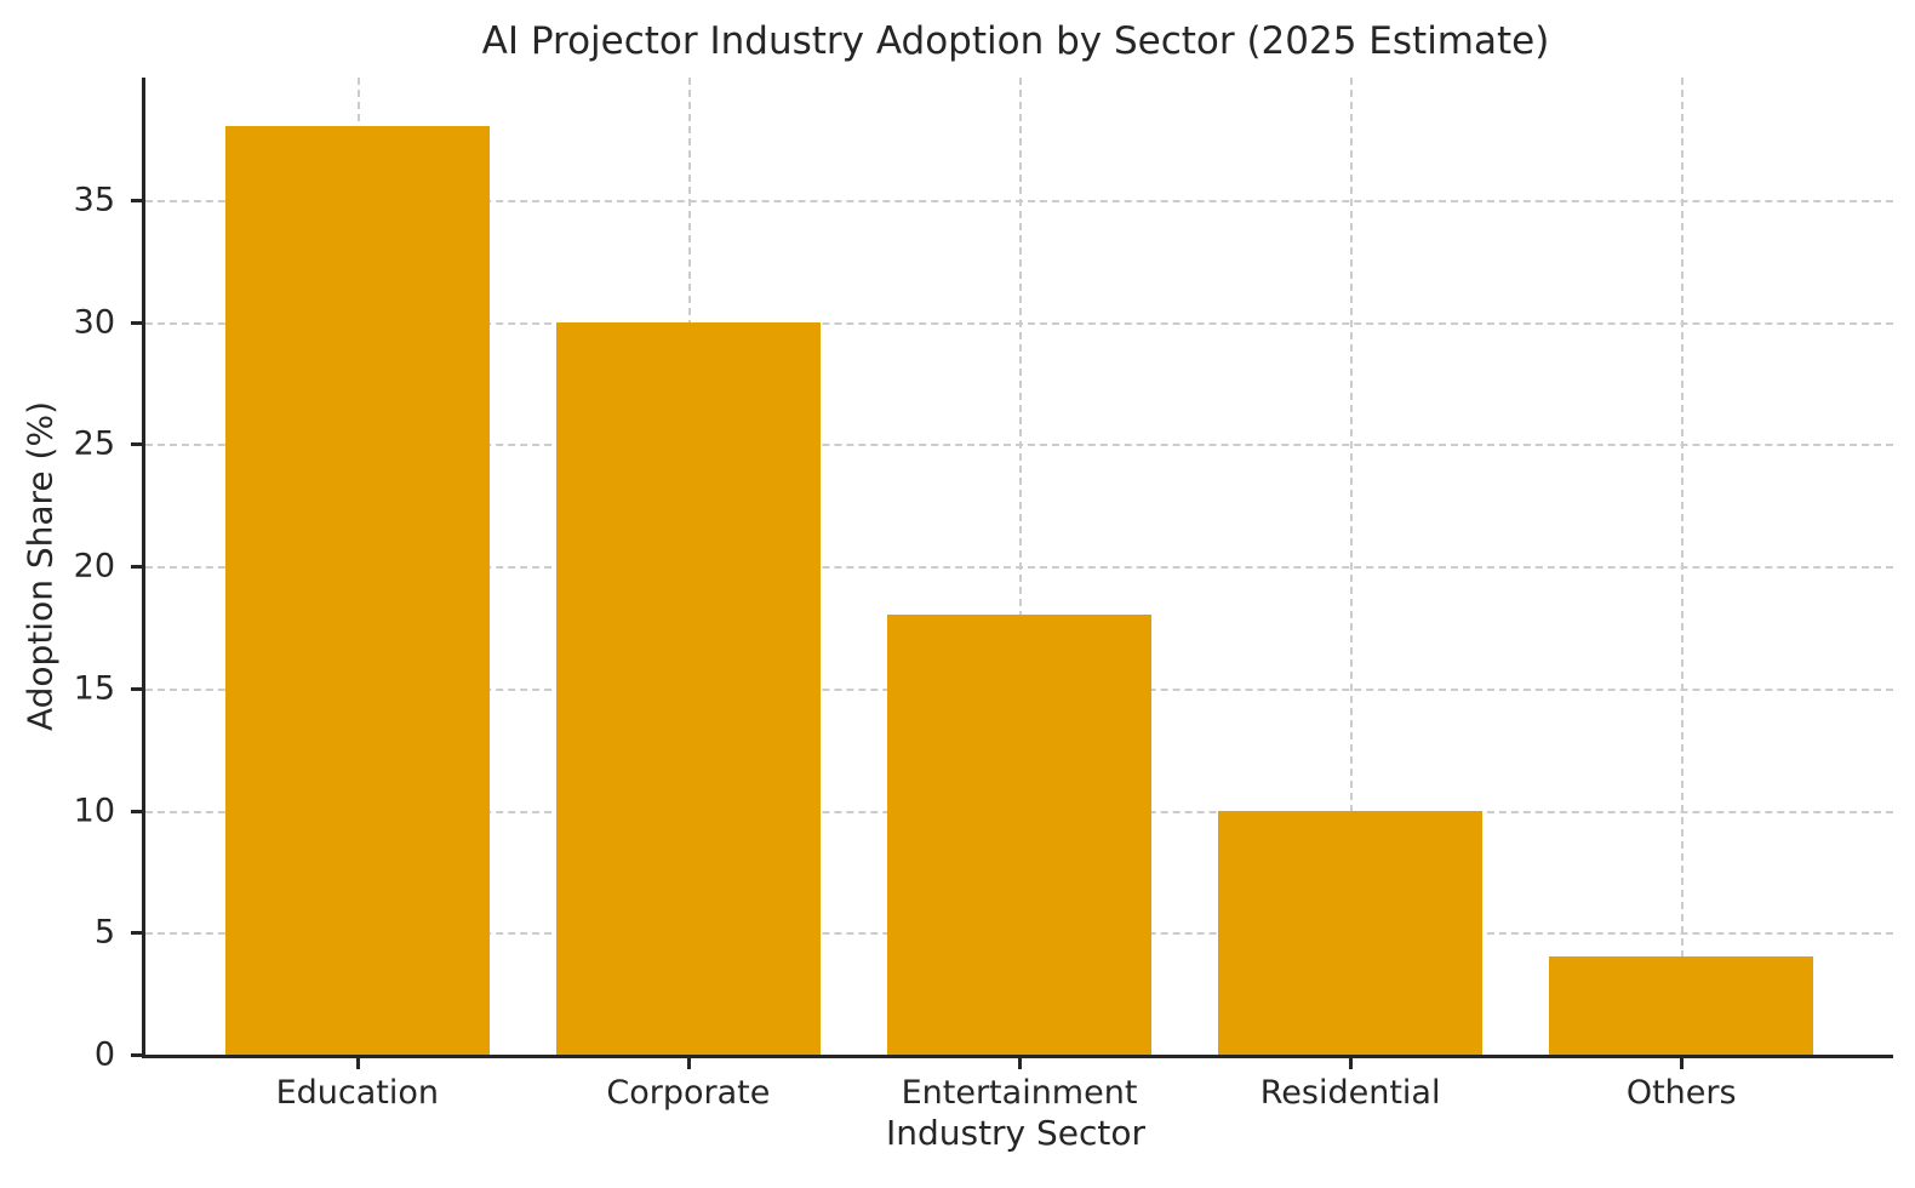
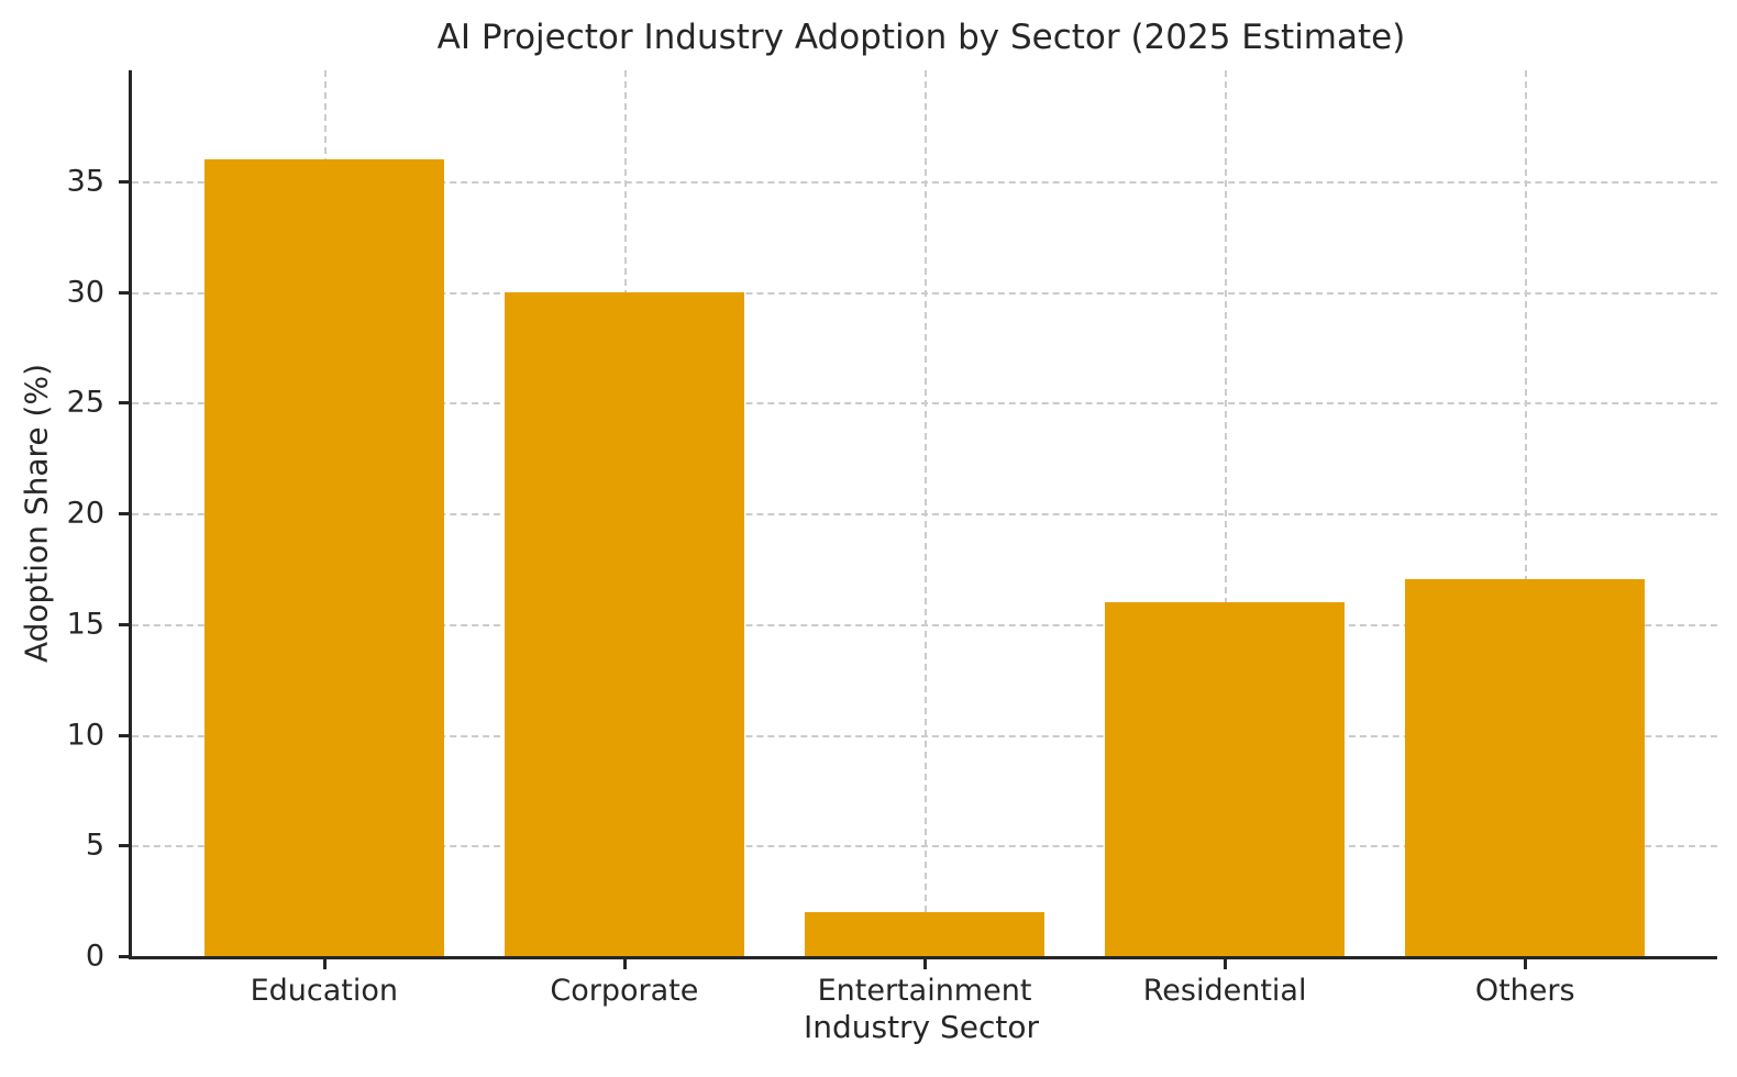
Education: 38 -> 36
Entertainment: 18 -> 2
Residential: 10 -> 16
Others: 4 -> 17
